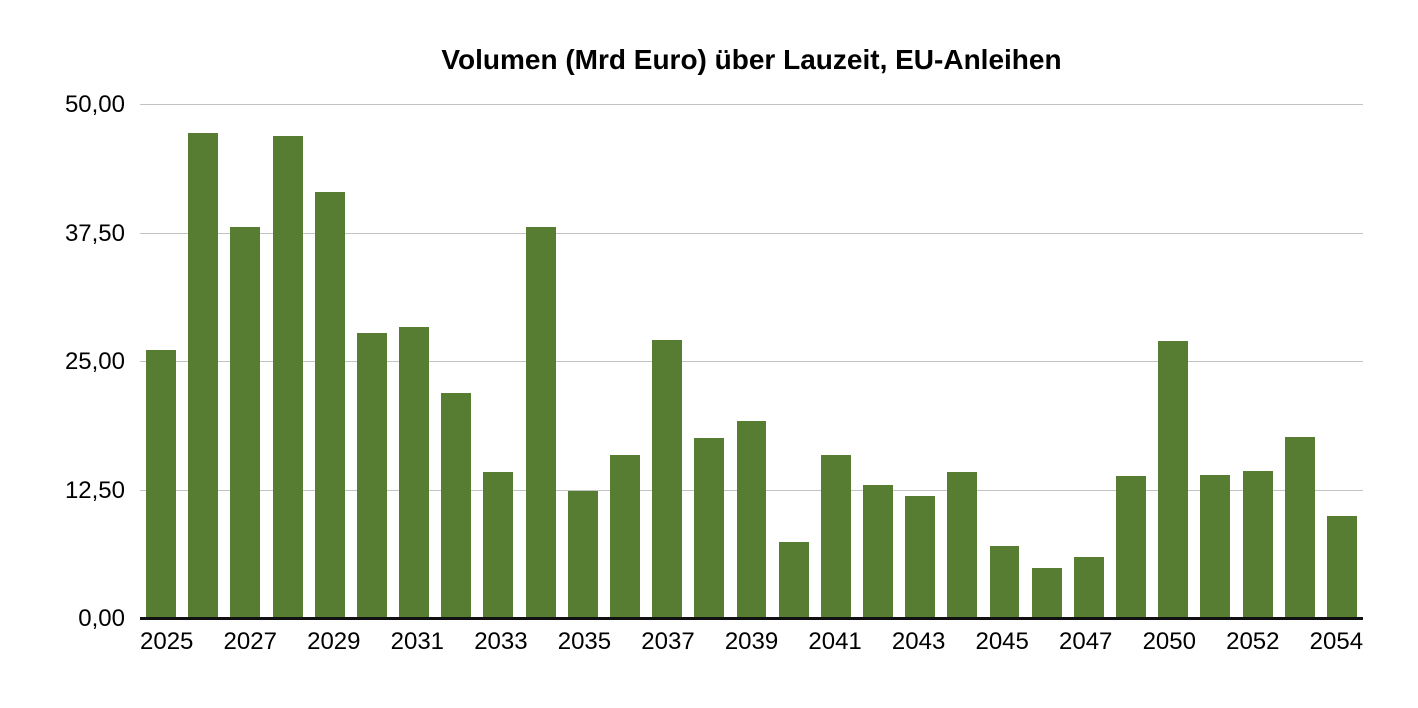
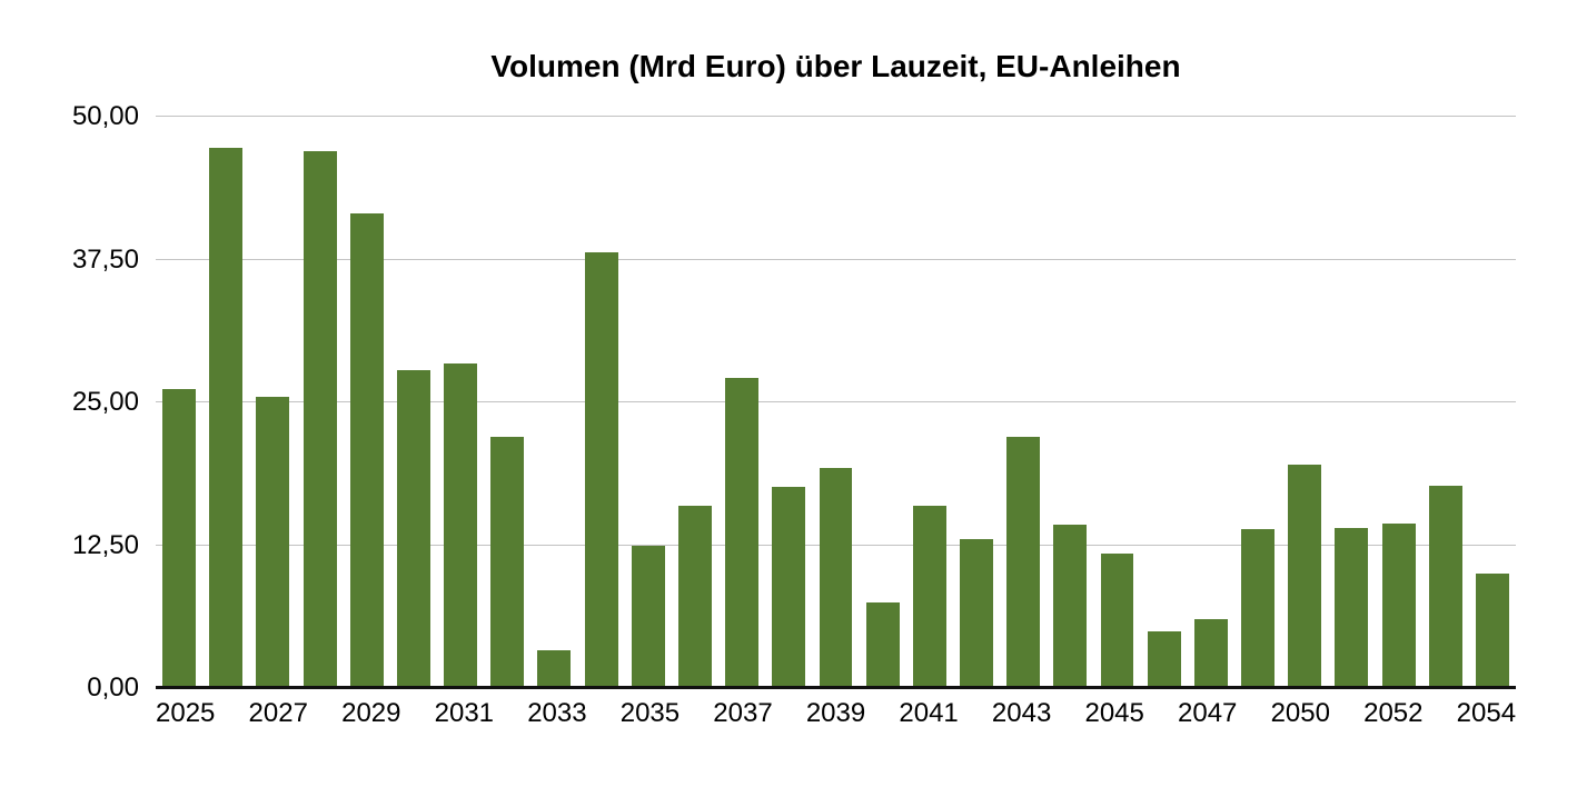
2027: 38,1 -> 25,5
2033: 14,3 -> 3,3
2043: 12,0 -> 22,0
2045: 7,1 -> 11,8
2050: 27,0 -> 19,6
